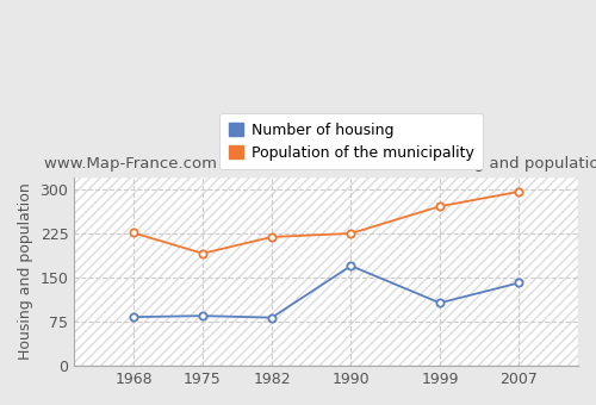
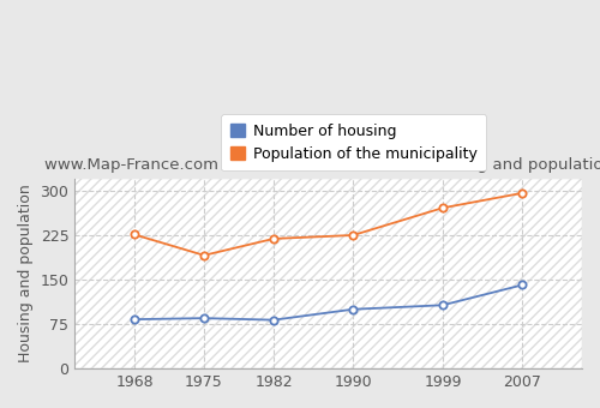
Number of housing/1990: 170 -> 100
